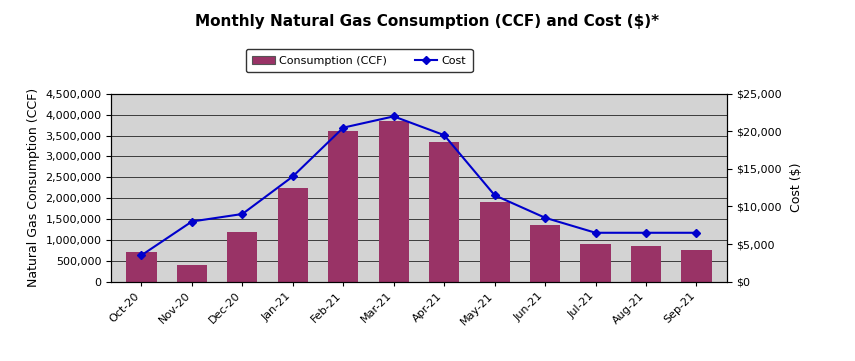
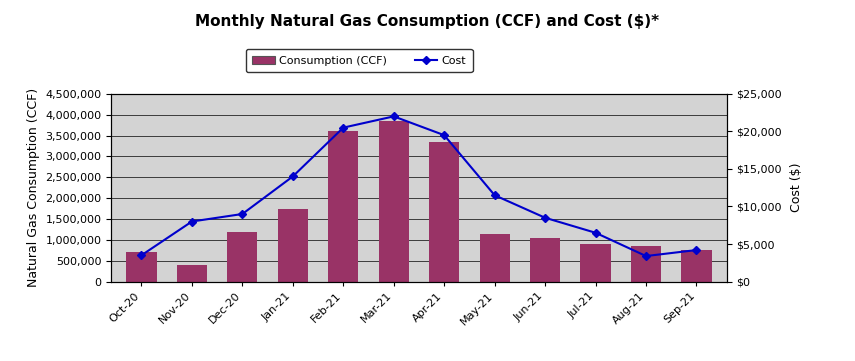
Consumption (CCF)/Jan-21: 2,250,000 -> 1,750,000
Consumption (CCF)/May-21: 1,900,000 -> 1,150,000
Consumption (CCF)/Jun-21: 1,350,000 -> 1,050,000
Cost/Aug-21: $6,500 -> $3,400
Cost/Sep-21: $6,500 -> $4,200
